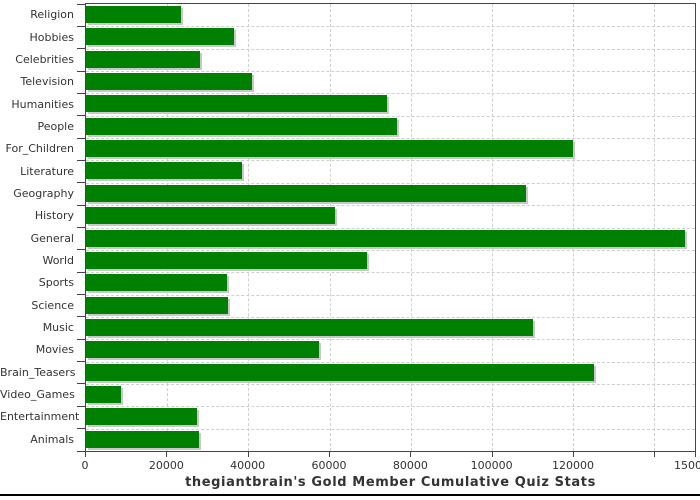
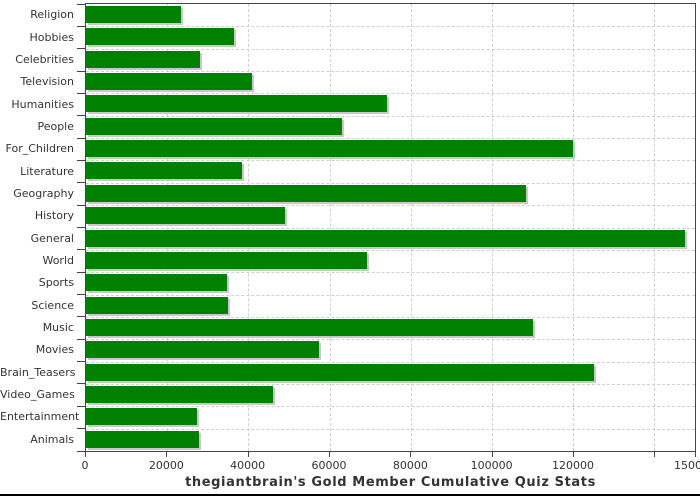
People: 76000 -> 63000
History: 61000 -> 49000
Video_Games: 8000 -> 46000
